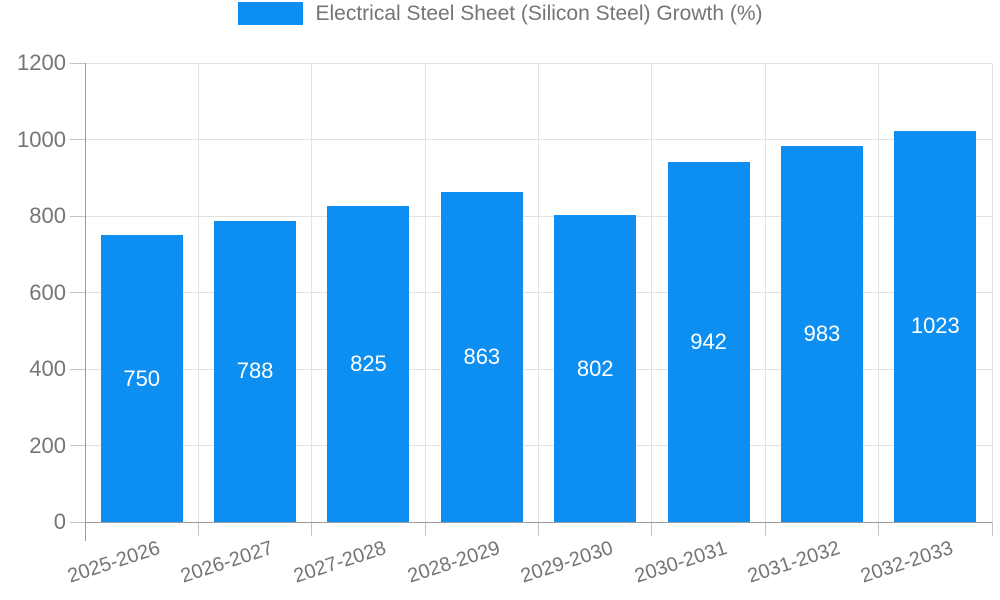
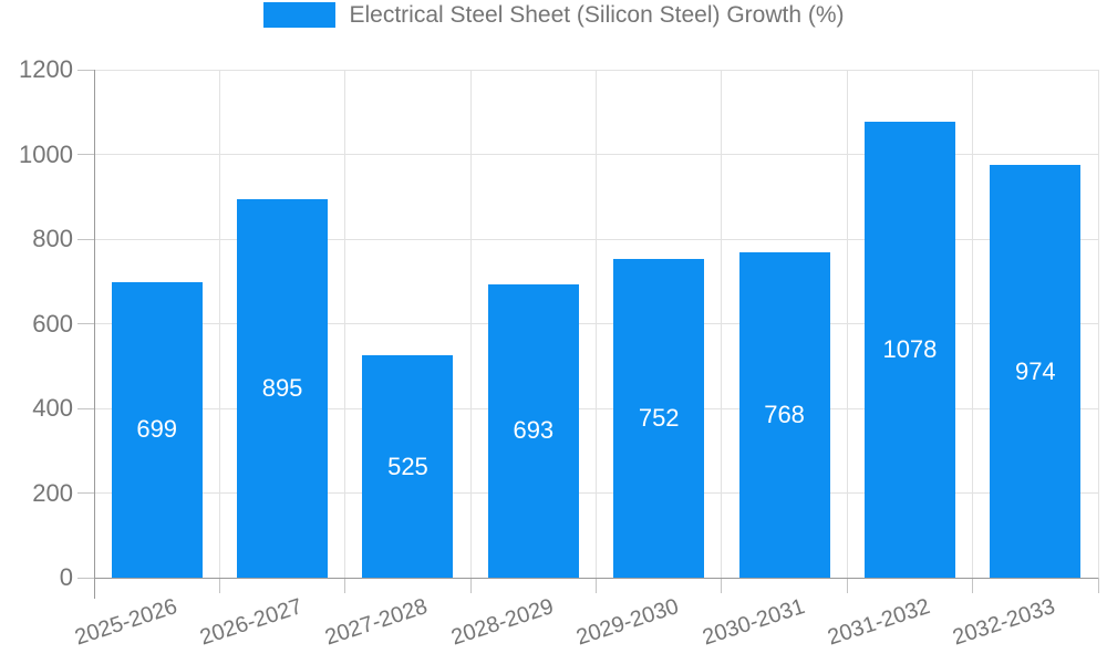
2025-2026: 750 -> 699
2026-2027: 788 -> 895
2027-2028: 825 -> 525
2028-2029: 863 -> 693
2029-2030: 802 -> 752
2030-2031: 942 -> 768
2031-2032: 983 -> 1078
2032-2033: 1023 -> 974
